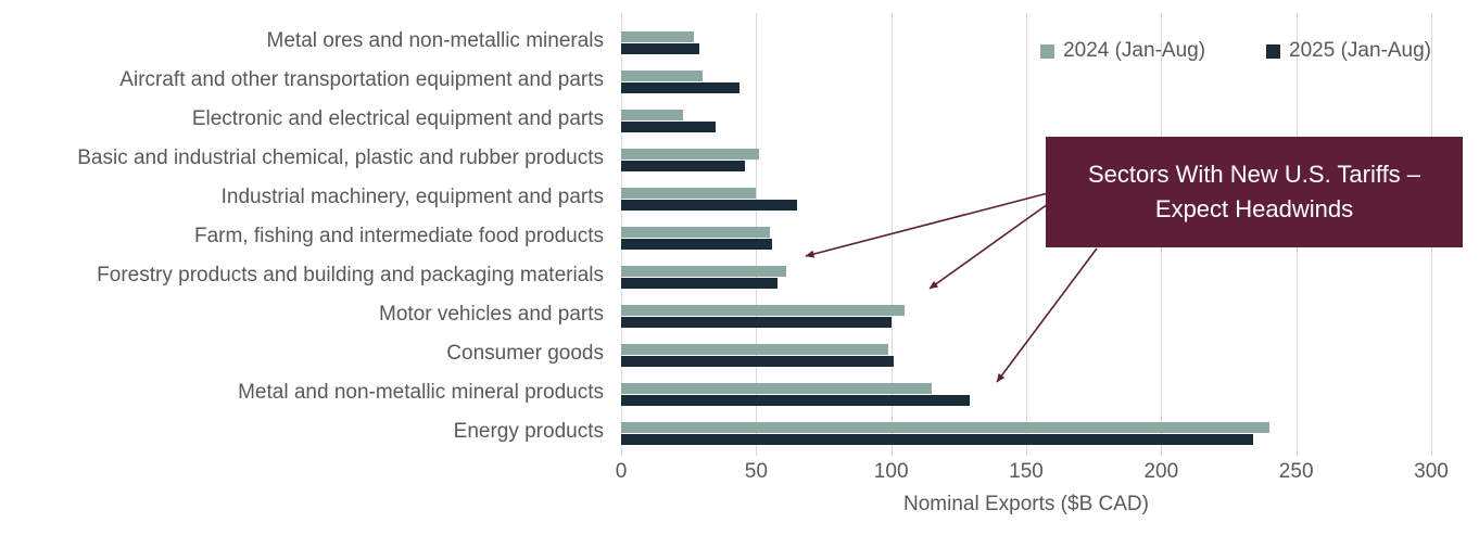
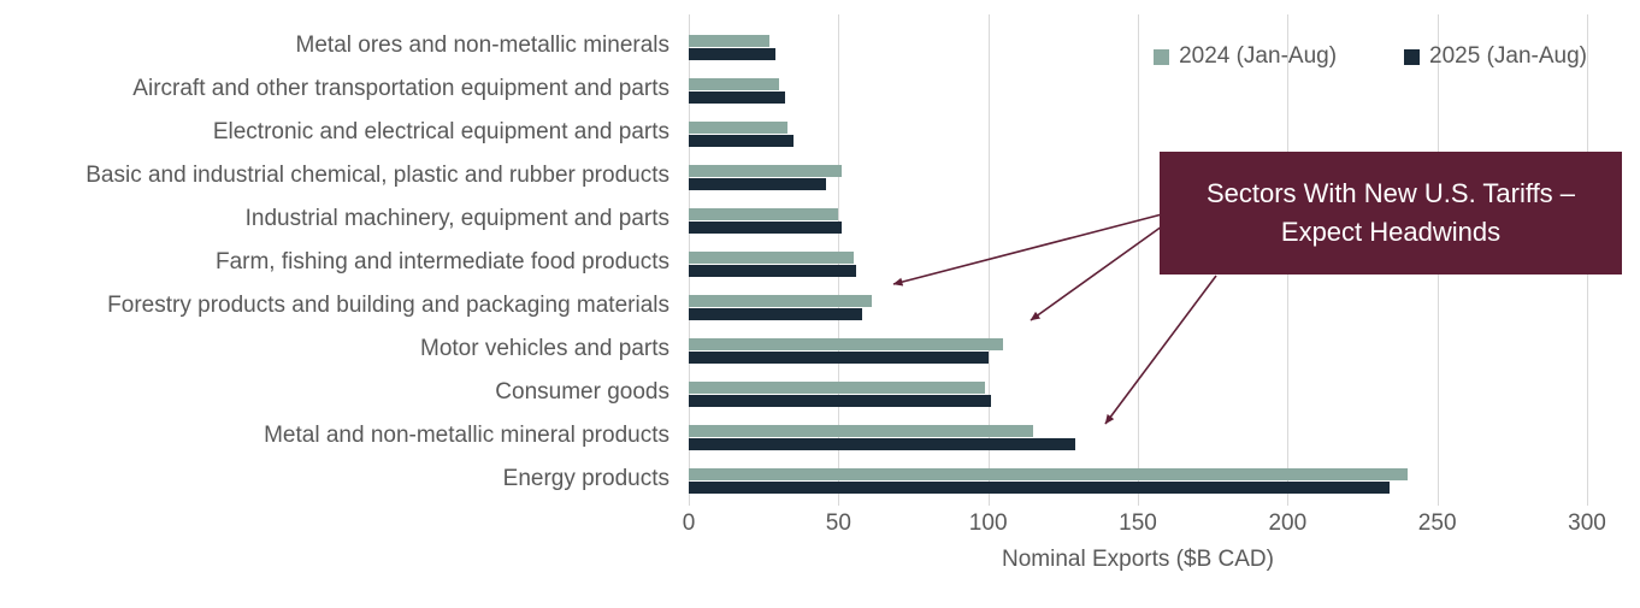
2025 (Jan-Aug)/Aircraft and other transportation equipment and parts: 44 -> 32
2024 (Jan-Aug)/Electronic and electrical equipment and parts: 23 -> 33
2025 (Jan-Aug)/Industrial machinery, equipment and parts: 65 -> 51
